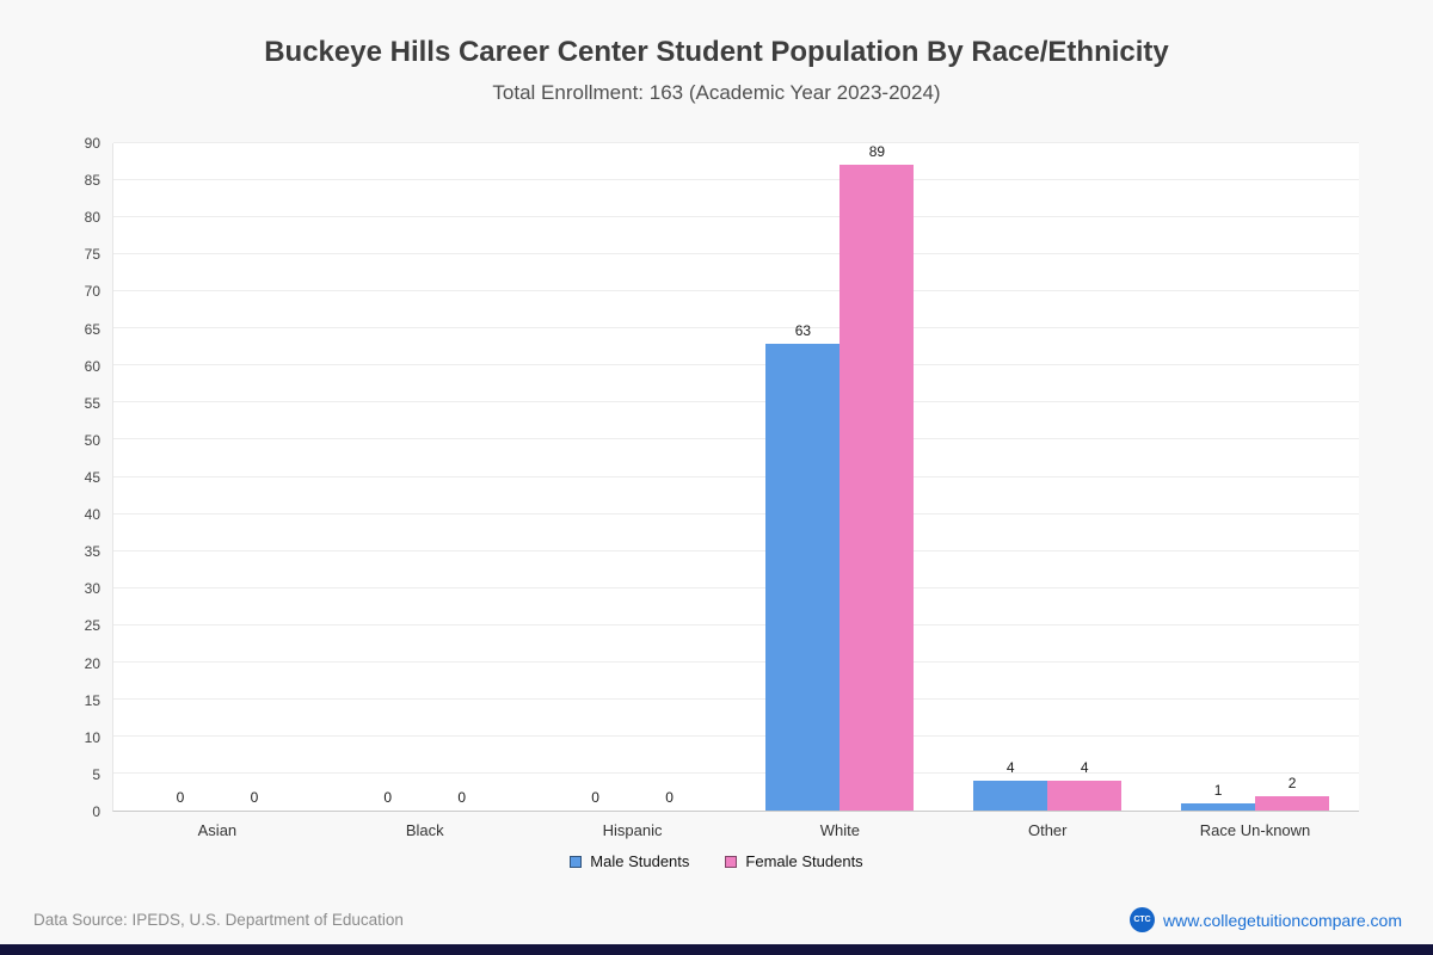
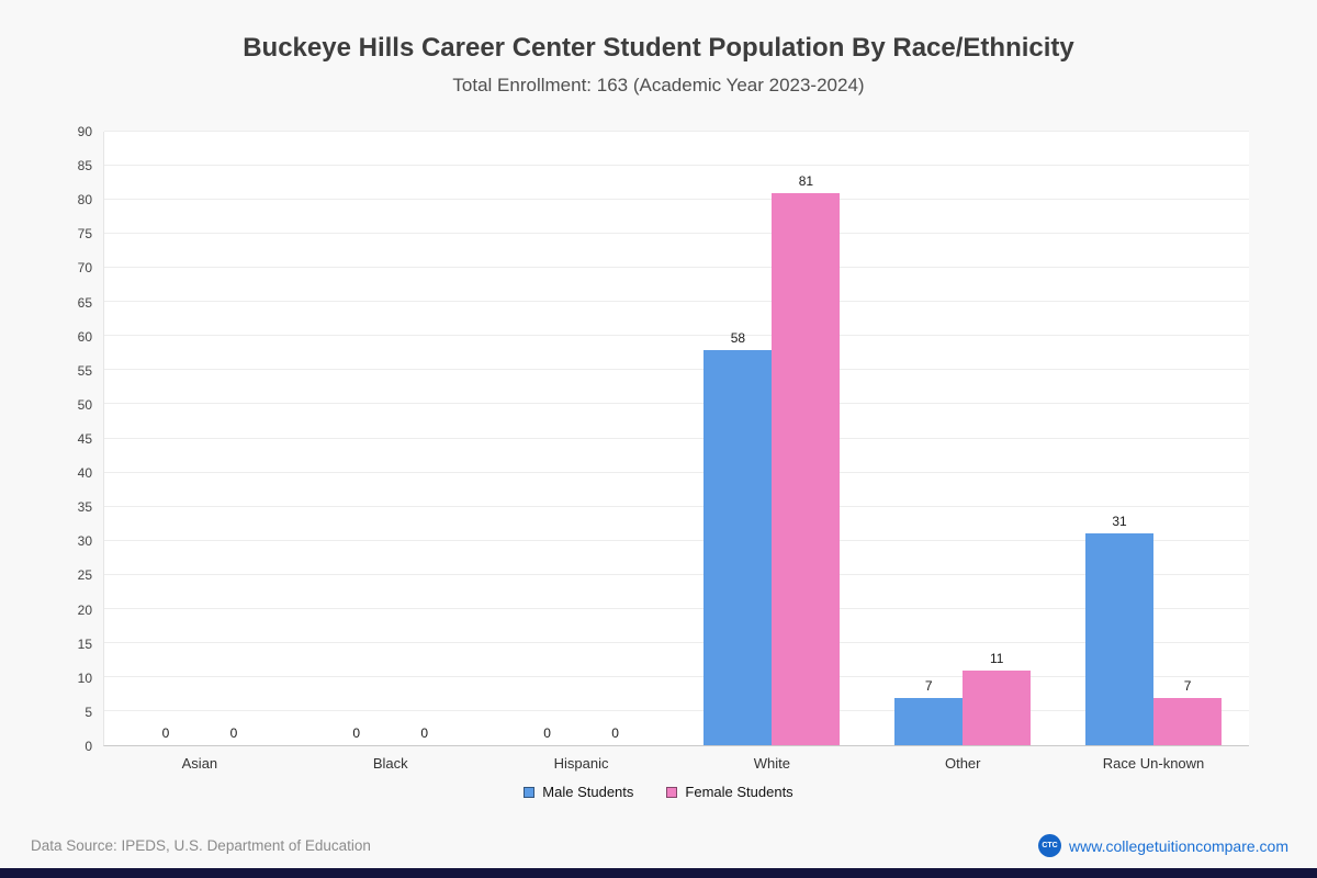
Male Students/White: 63 -> 58
Female Students/White: 89 -> 81
Male Students/Other: 4 -> 7
Female Students/Other: 4 -> 11
Male Students/Race Un-known: 1 -> 31
Female Students/Race Un-known: 2 -> 7
